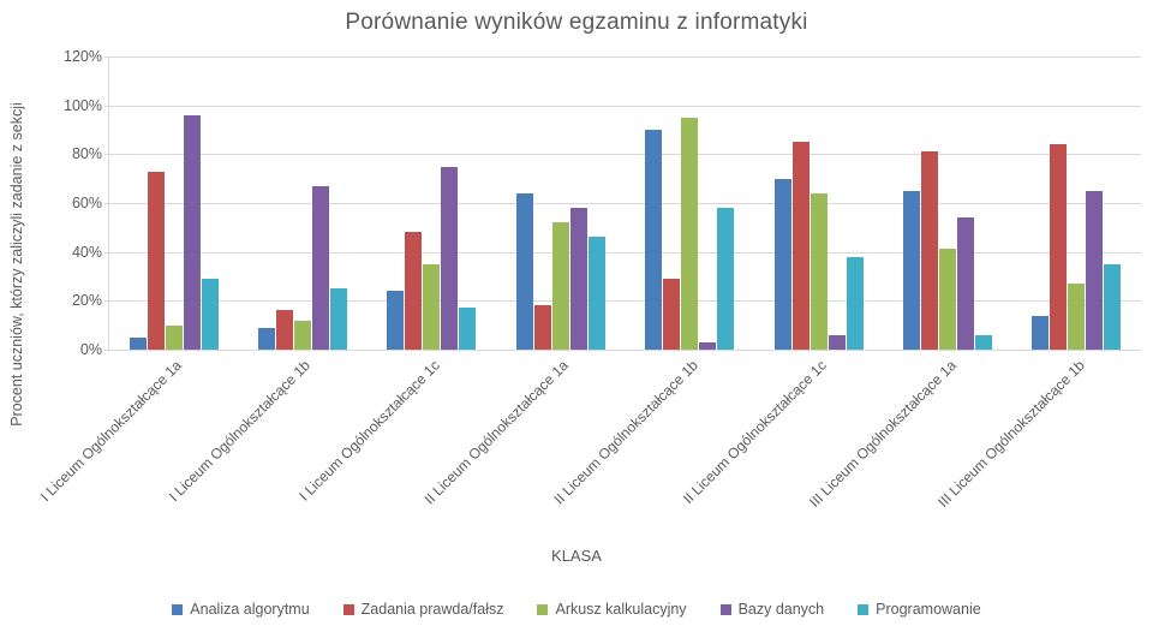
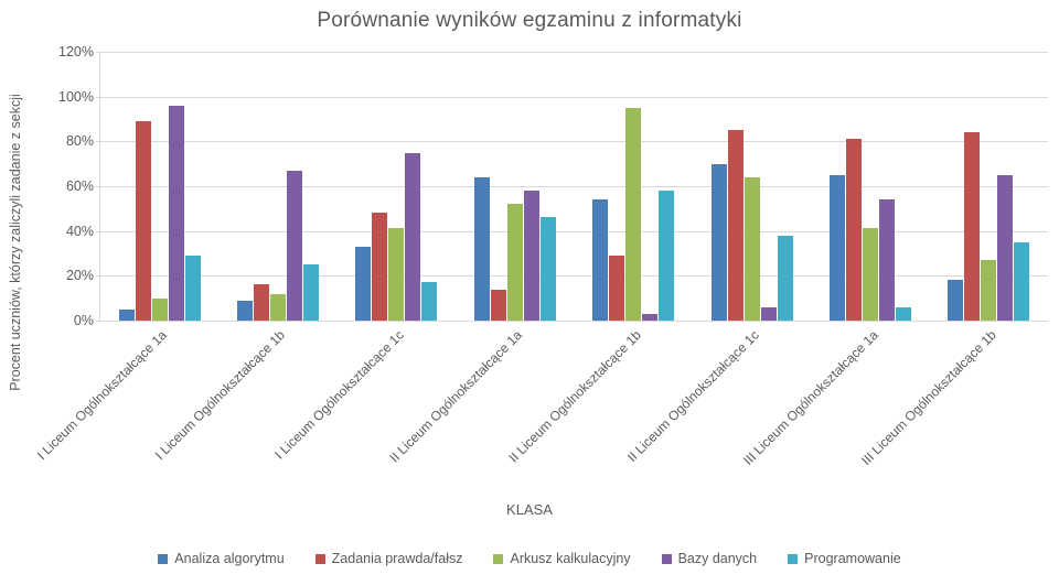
Zadania prawda/fałsz/I Liceum Ogólnokształcące 1a: 73% -> 89%
Analiza algorytmu/I Liceum Ogólnokształcące 1c: 24% -> 33%
Arkusz kalkulacyjny/I Liceum Ogólnokształcące 1c: 35% -> 42%
Zadania prawda/fałsz/II Liceum Ogólnokształcące 1a: 18% -> 14%
Analiza algorytmu/II Liceum Ogólnokształcące 1b: 90% -> 54%
Analiza algorytmu/III Liceum Ogólnokształcące 1b: 14% -> 18%
